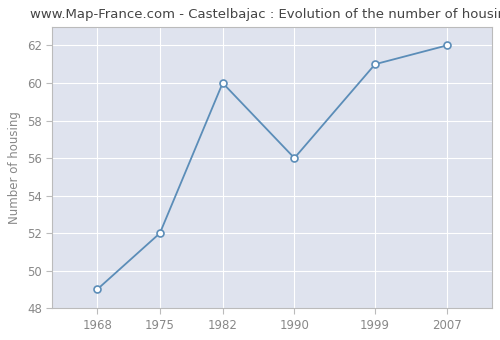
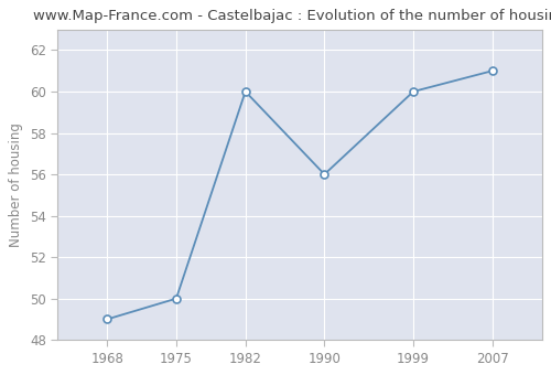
1975: 52 -> 50
1999: 61 -> 60
2007: 62 -> 61
